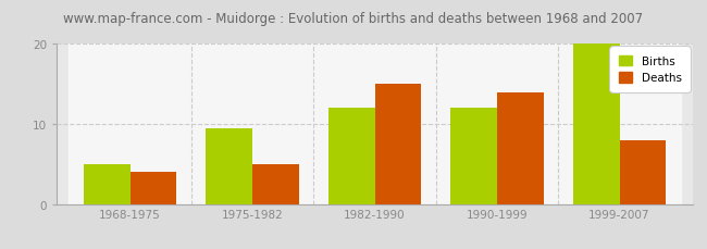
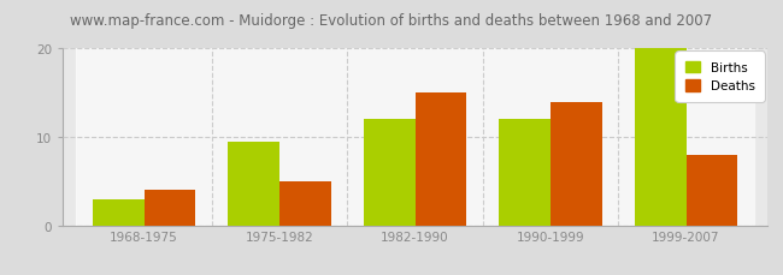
Births/1968-1975: 5.0 -> 3.0
